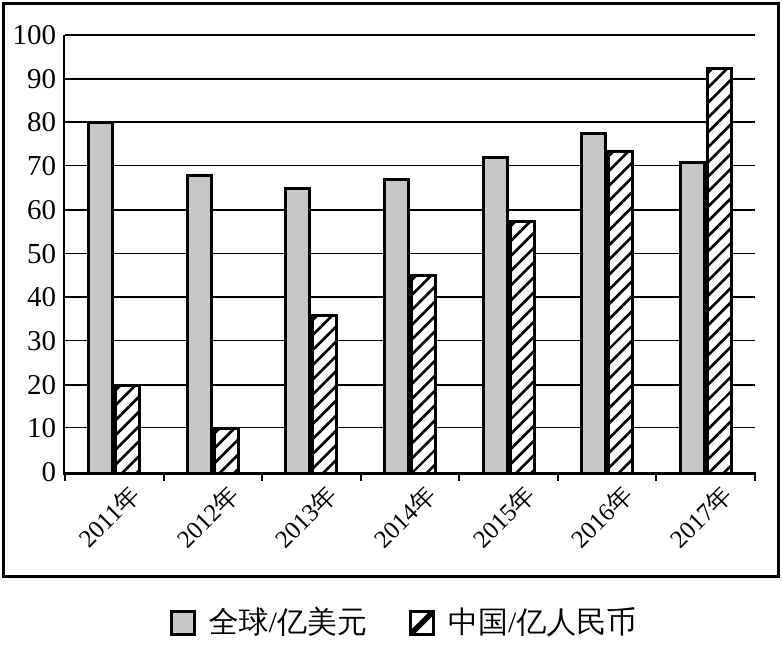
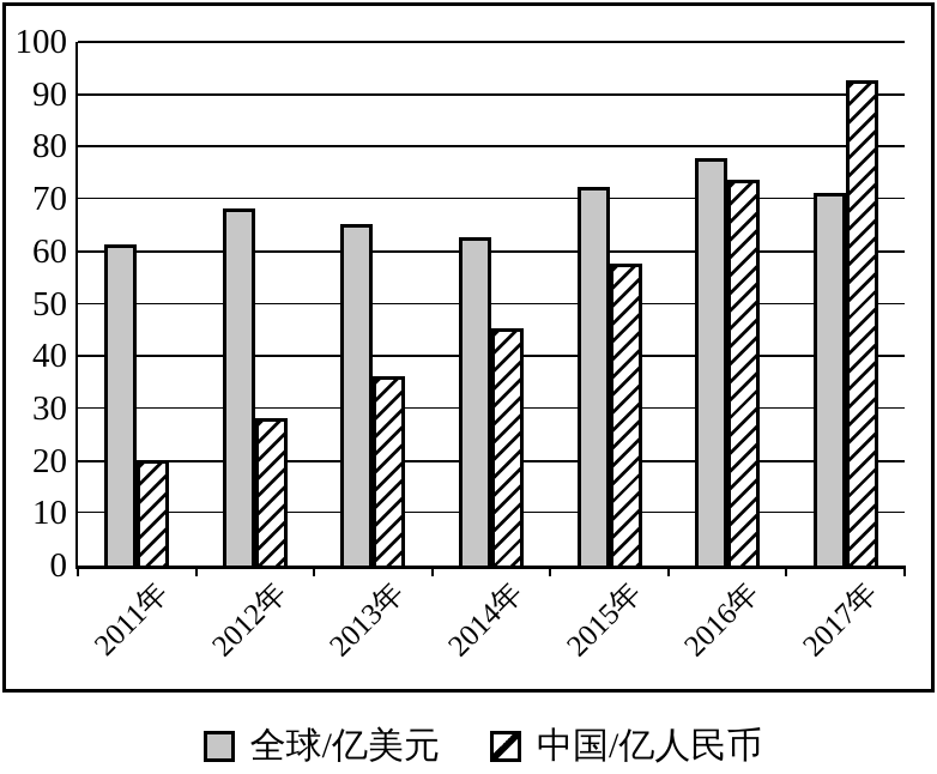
全球/亿美元/2011年: 80 -> 61
中国/亿人民币/2012年: 10 -> 28
全球/亿美元/2014年: 67 -> 62
